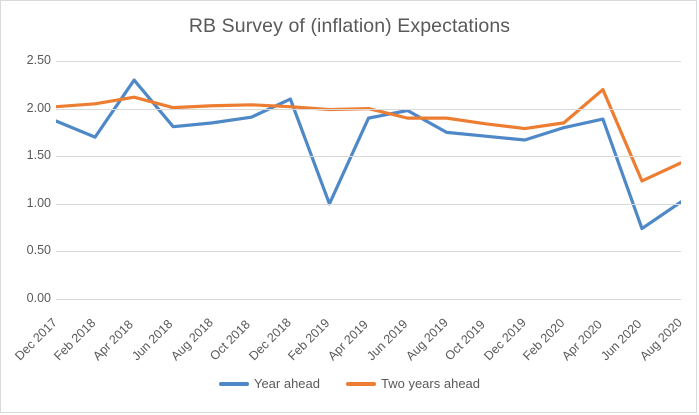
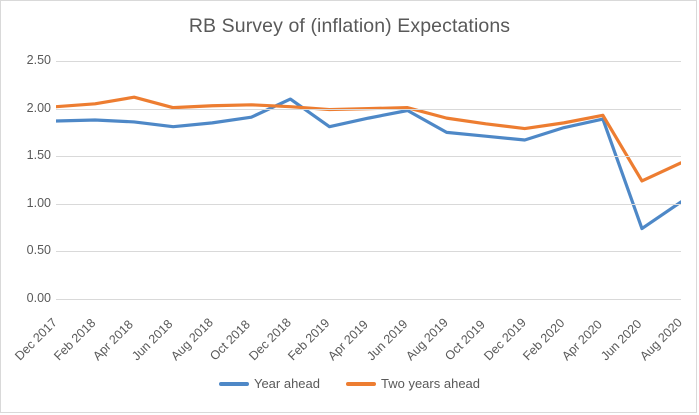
Year ahead/Feb 2018: 1.7 -> 1.9
Year ahead/Apr 2018: 2.3 -> 1.9
Year ahead/Feb 2019: 1.0 -> 1.8
Two years ahead/Jun 2019: 1.9 -> 2.0
Two years ahead/Apr 2020: 2.2 -> 1.9
